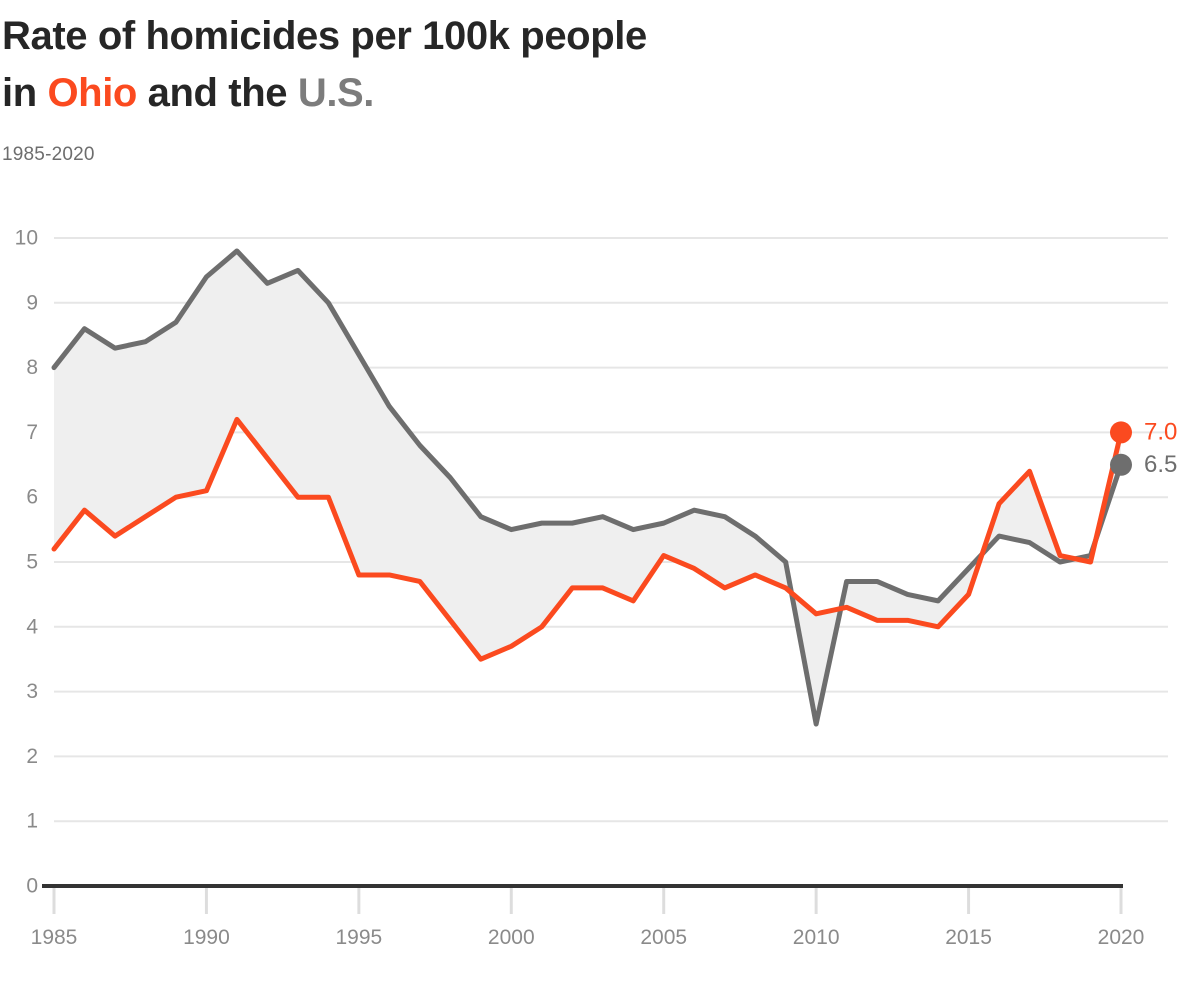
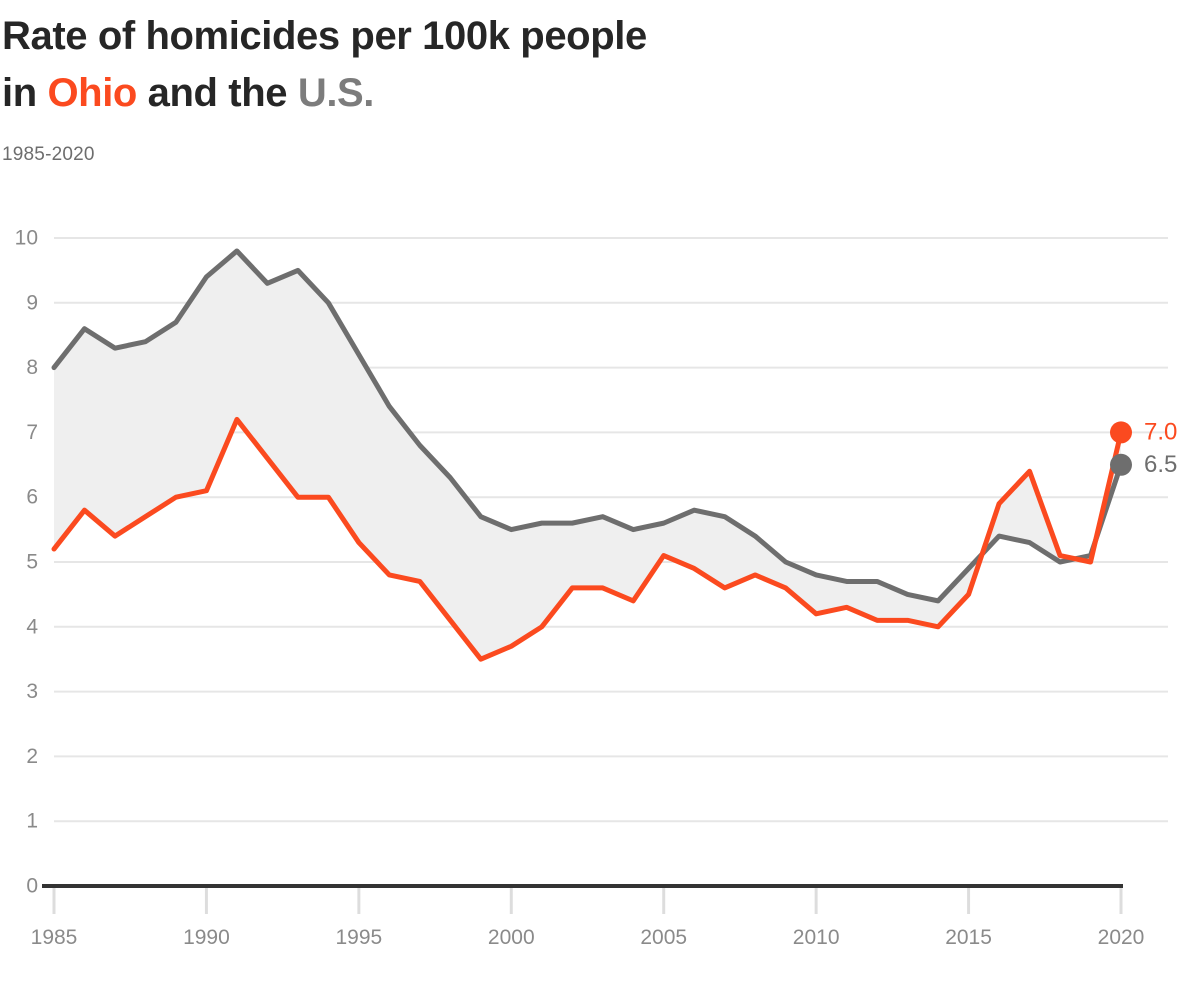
Ohio/1995: 4.8 -> 5.3
U.S./2010: 2.5 -> 4.8
